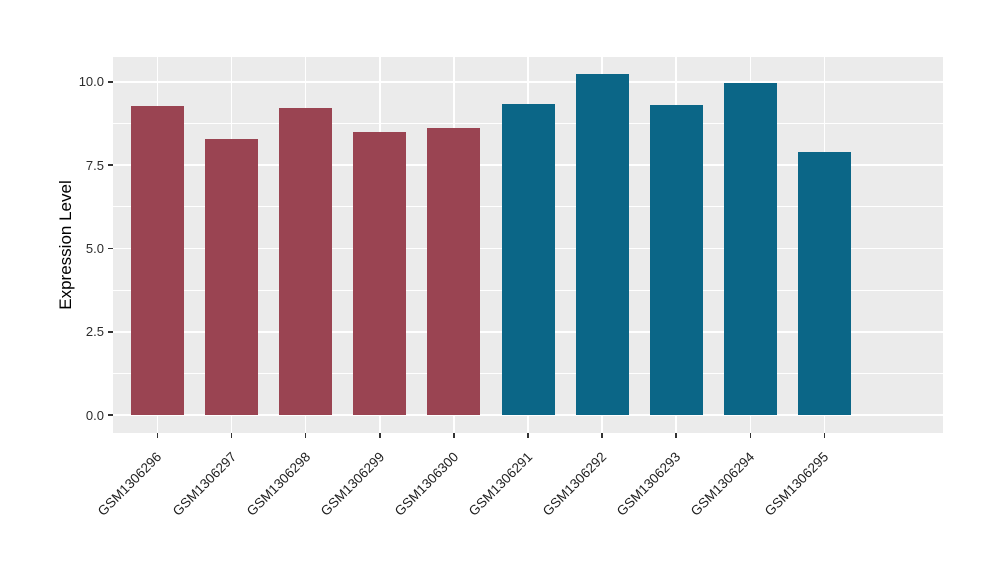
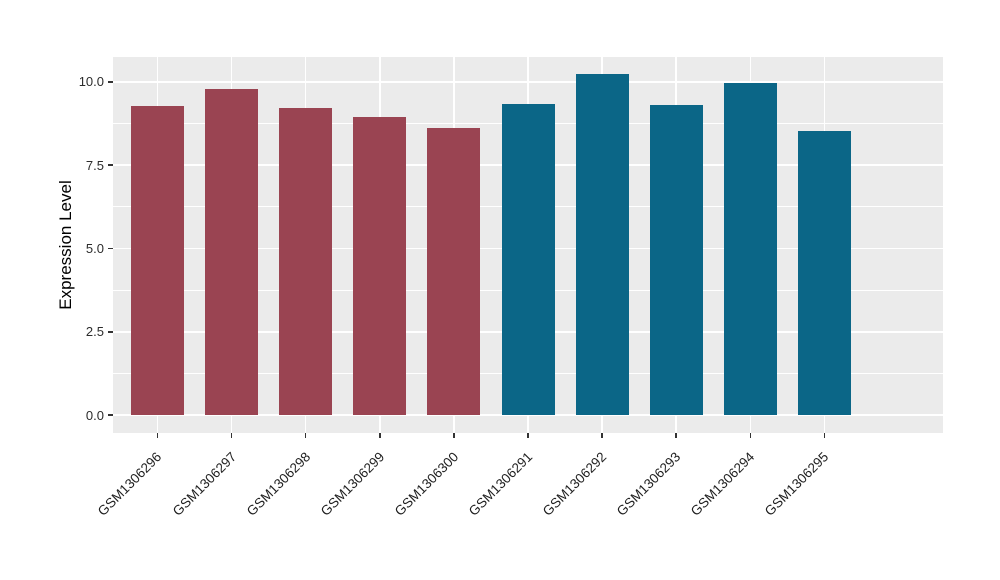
GSM1306297: 8.3 -> 9.8
GSM1306299: 8.5 -> 8.9
GSM1306295: 7.9 -> 8.5
